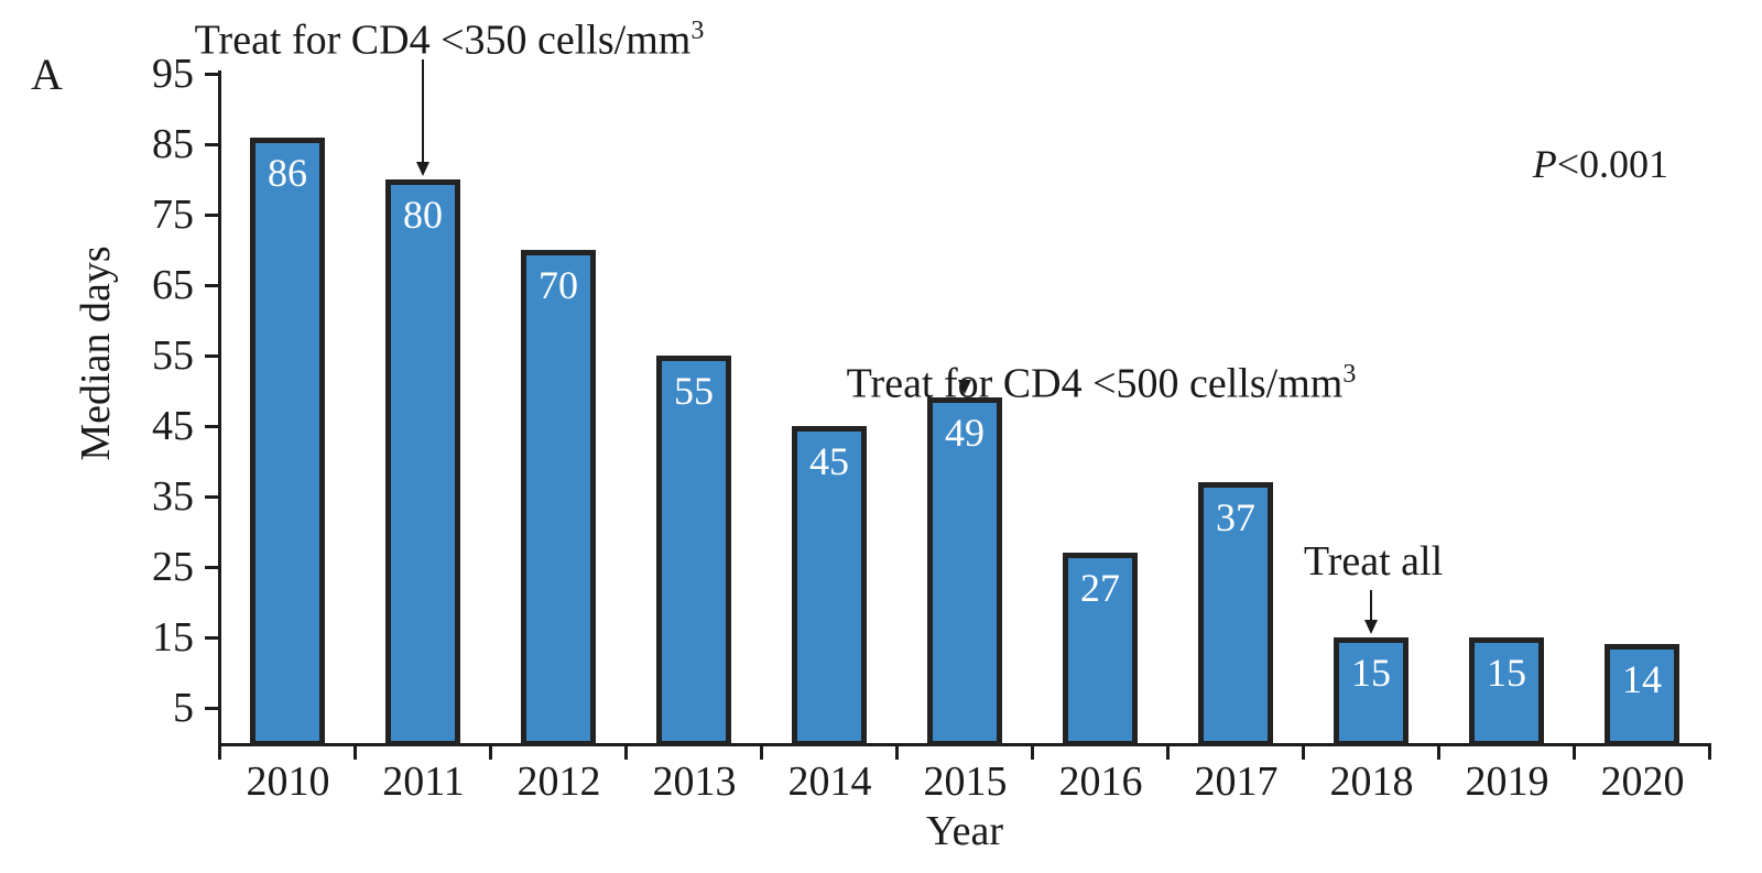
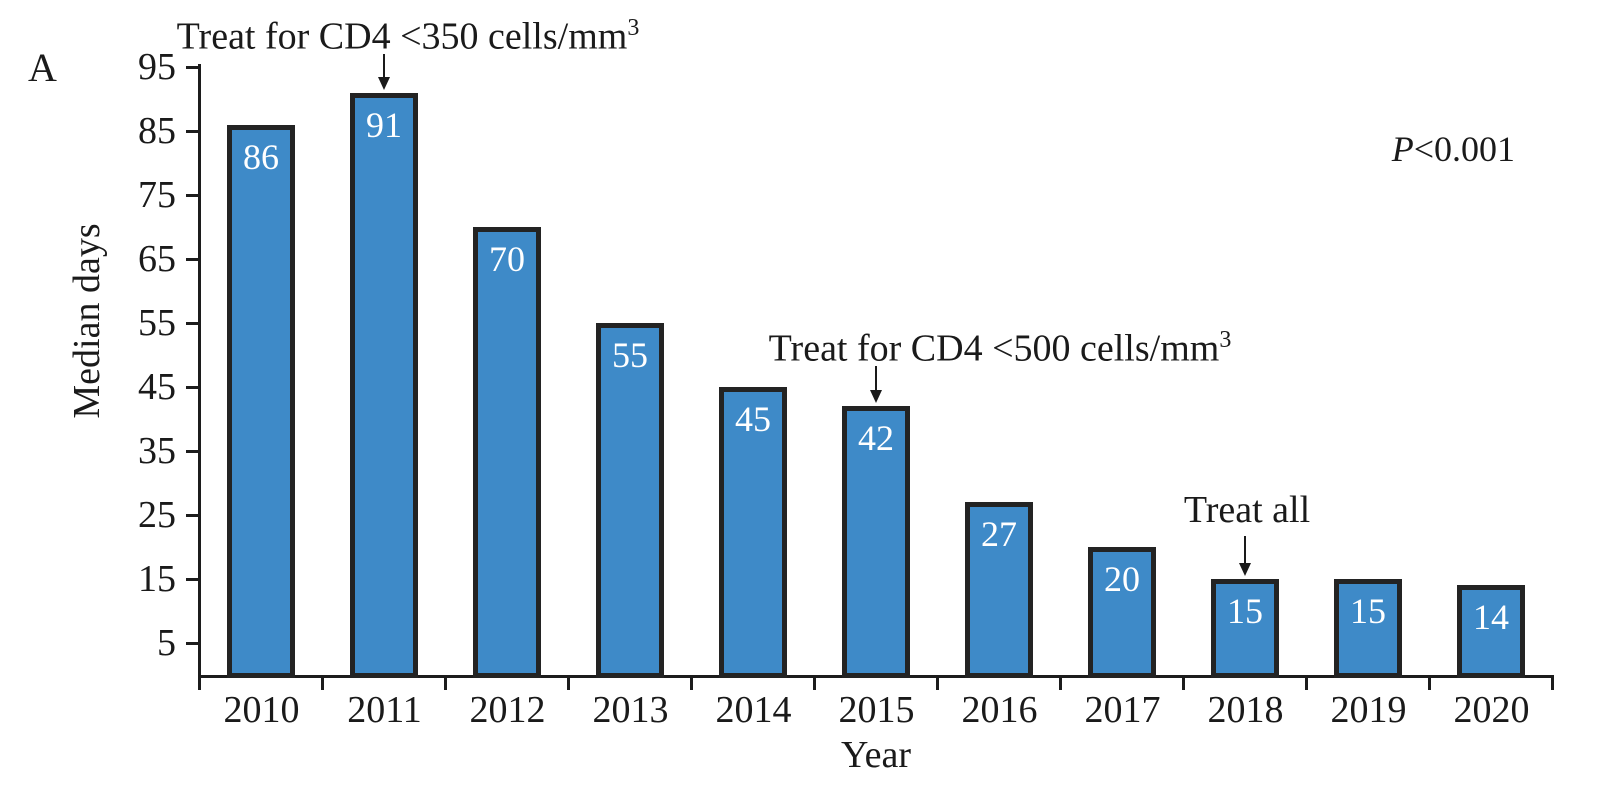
2011: 80 -> 91
2015: 49 -> 42
2017: 37 -> 20
